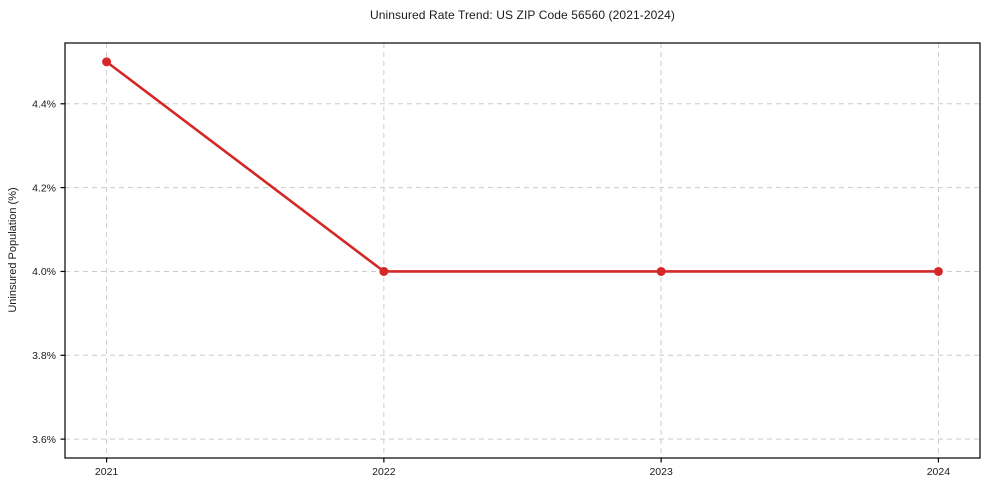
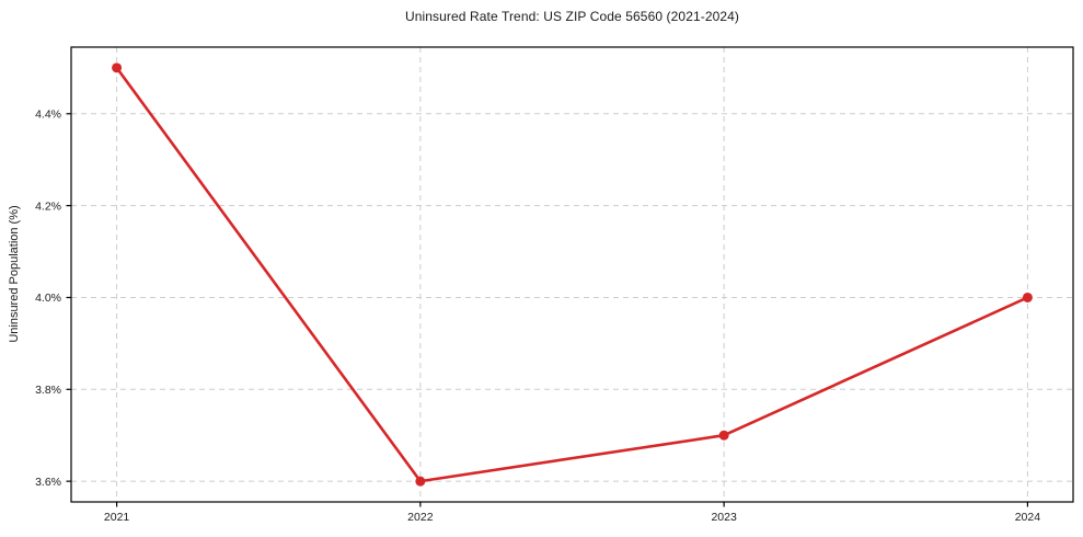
2022: 4.0% -> 3.6%
2023: 4.0% -> 3.7%
